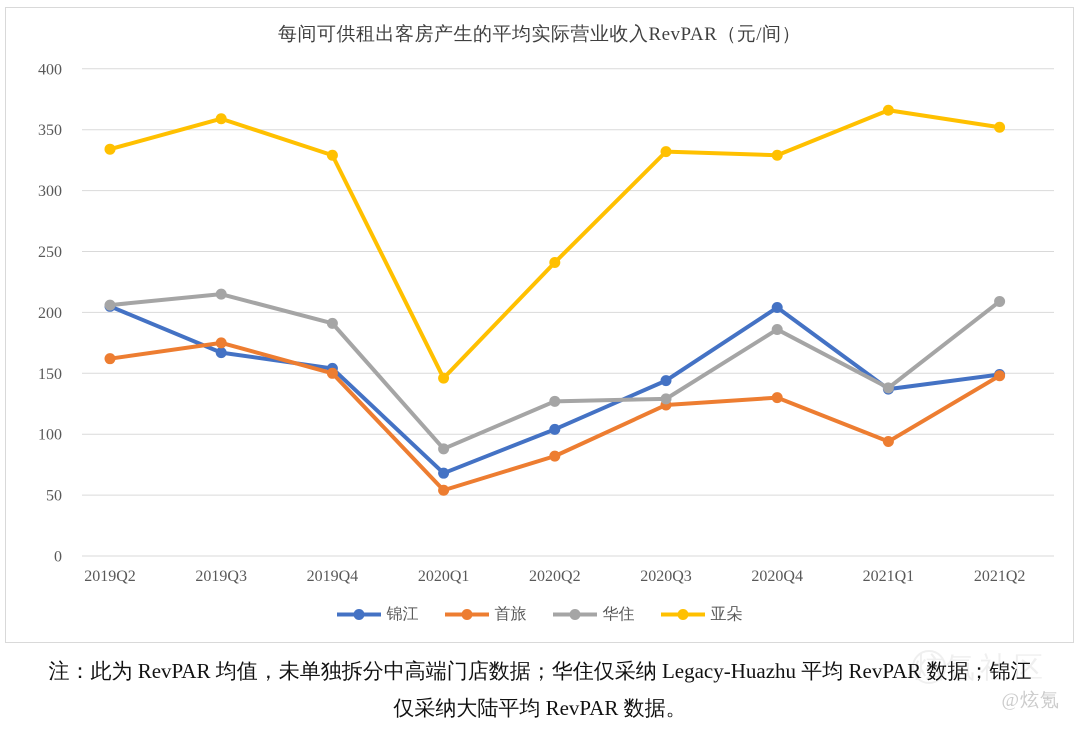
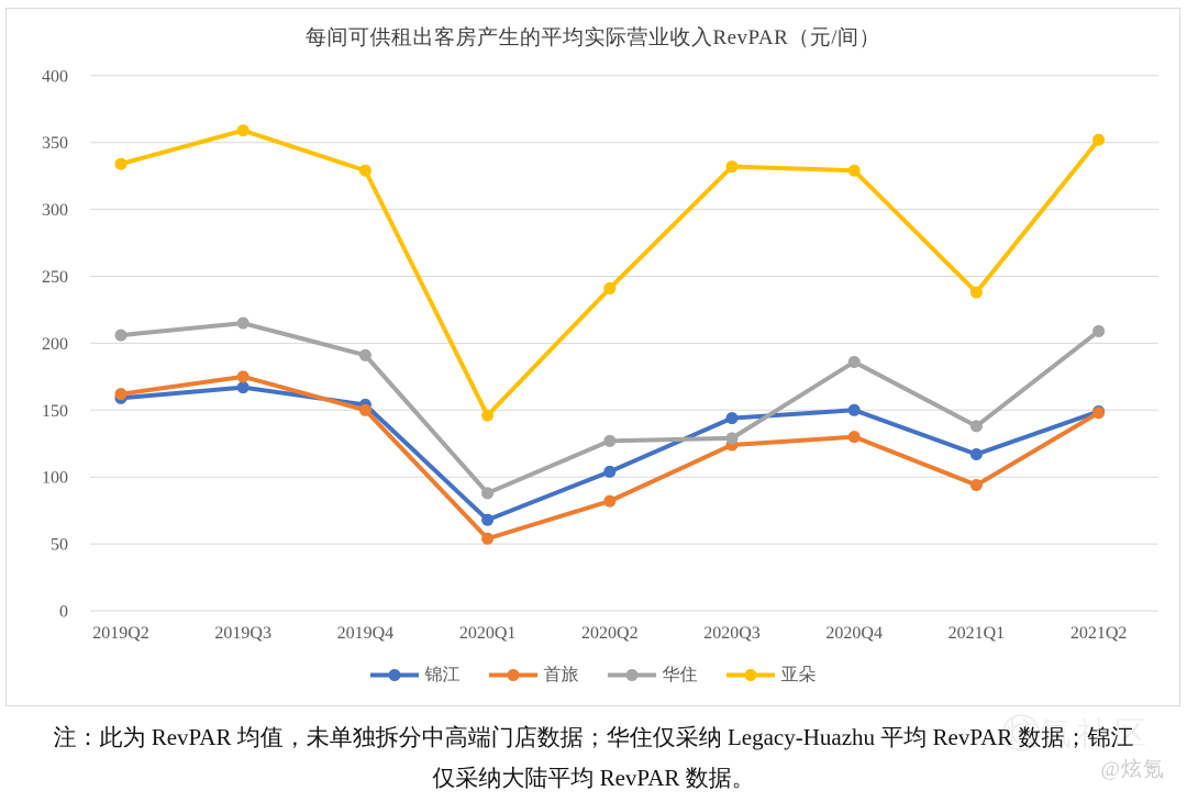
锦江/2019Q2: 205 -> 159
锦江/2020Q4: 204 -> 150
锦江/2021Q1: 137 -> 117
亚朵/2021Q1: 366 -> 238
